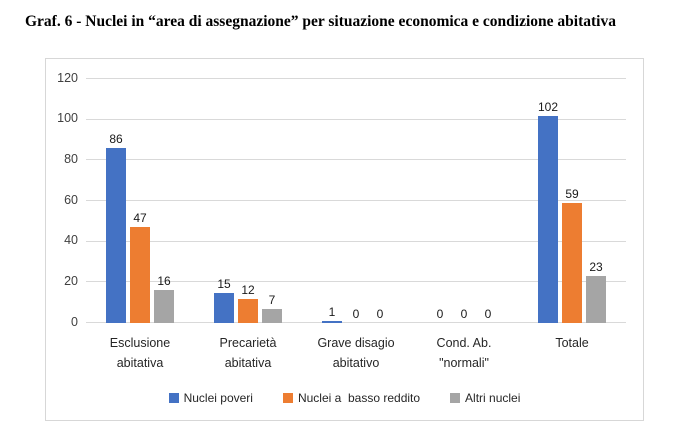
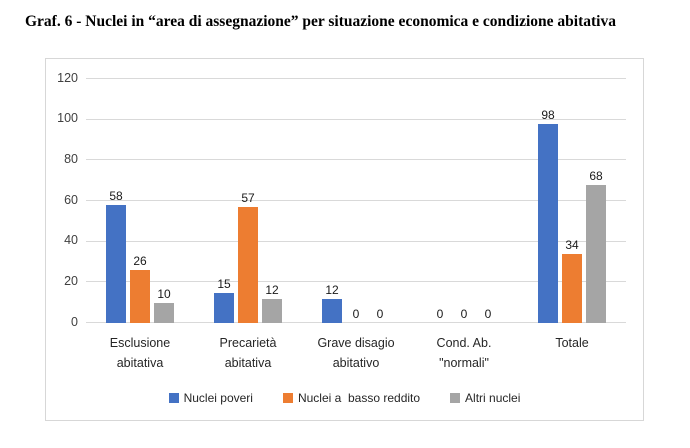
Nuclei poveri/Esclusione abitativa: 86 -> 58
Nuclei a basso reddito/Esclusione abitativa: 47 -> 26
Altri nuclei/Esclusione abitativa: 16 -> 10
Nuclei a basso reddito/Precarietà abitativa: 12 -> 57
Altri nuclei/Precarietà abitativa: 7 -> 12
Nuclei poveri/Grave disagio abitativo: 1 -> 12
Nuclei poveri/Totale: 102 -> 98
Nuclei a basso reddito/Totale: 59 -> 34
Altri nuclei/Totale: 23 -> 68
